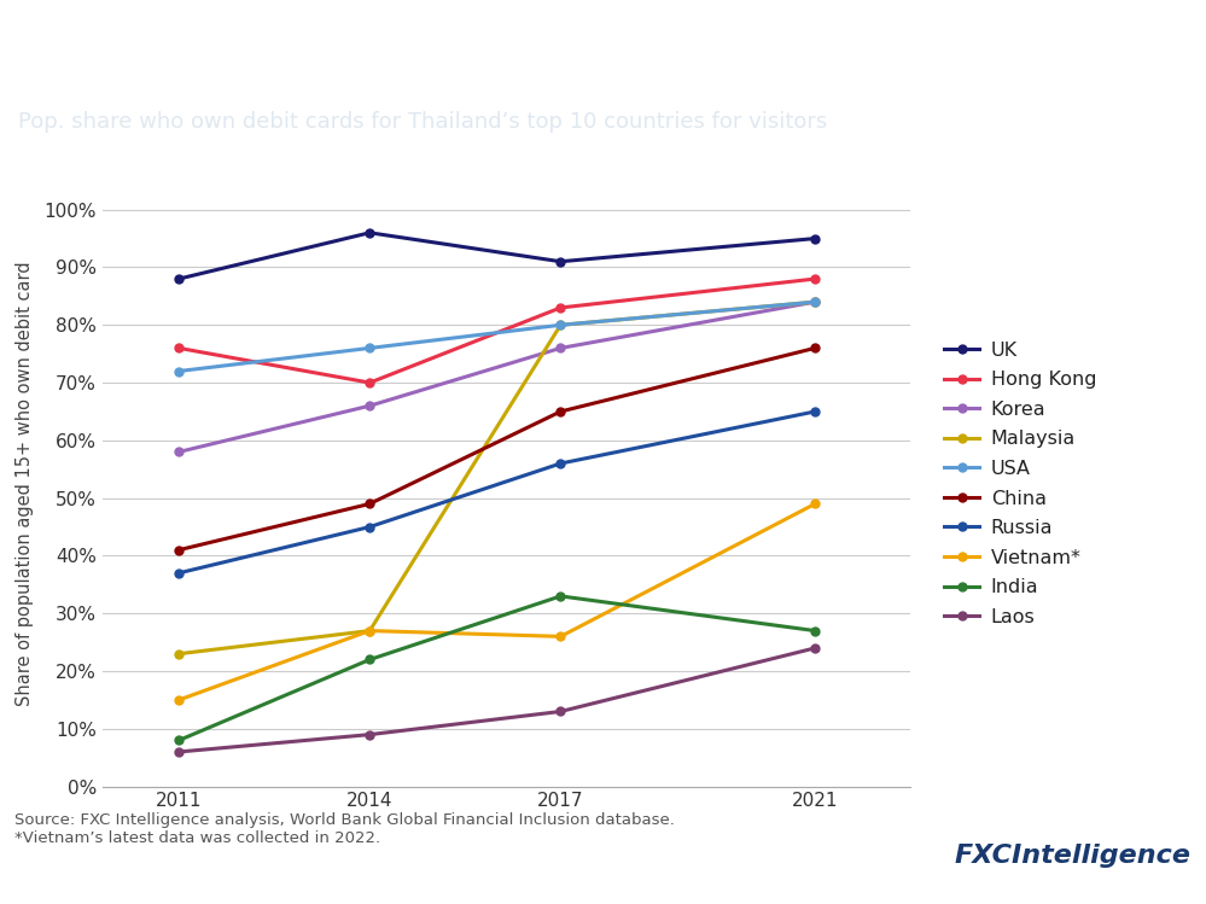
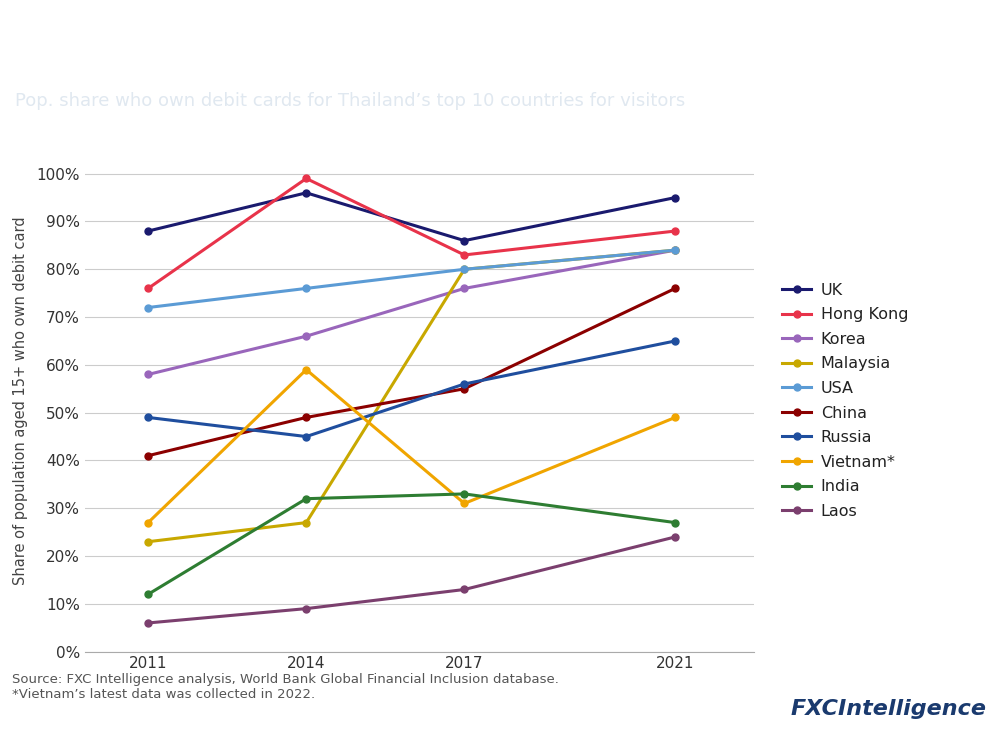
Russia/2011: 37% -> 49%
Vietnam*/2011: 15% -> 27%
India/2011: 8% -> 12%
Hong Kong/2014: 70% -> 99%
Vietnam*/2014: 27% -> 59%
India/2014: 22% -> 32%
UK/2017: 91% -> 86%
China/2017: 65% -> 55%
Vietnam*/2017: 26% -> 31%
